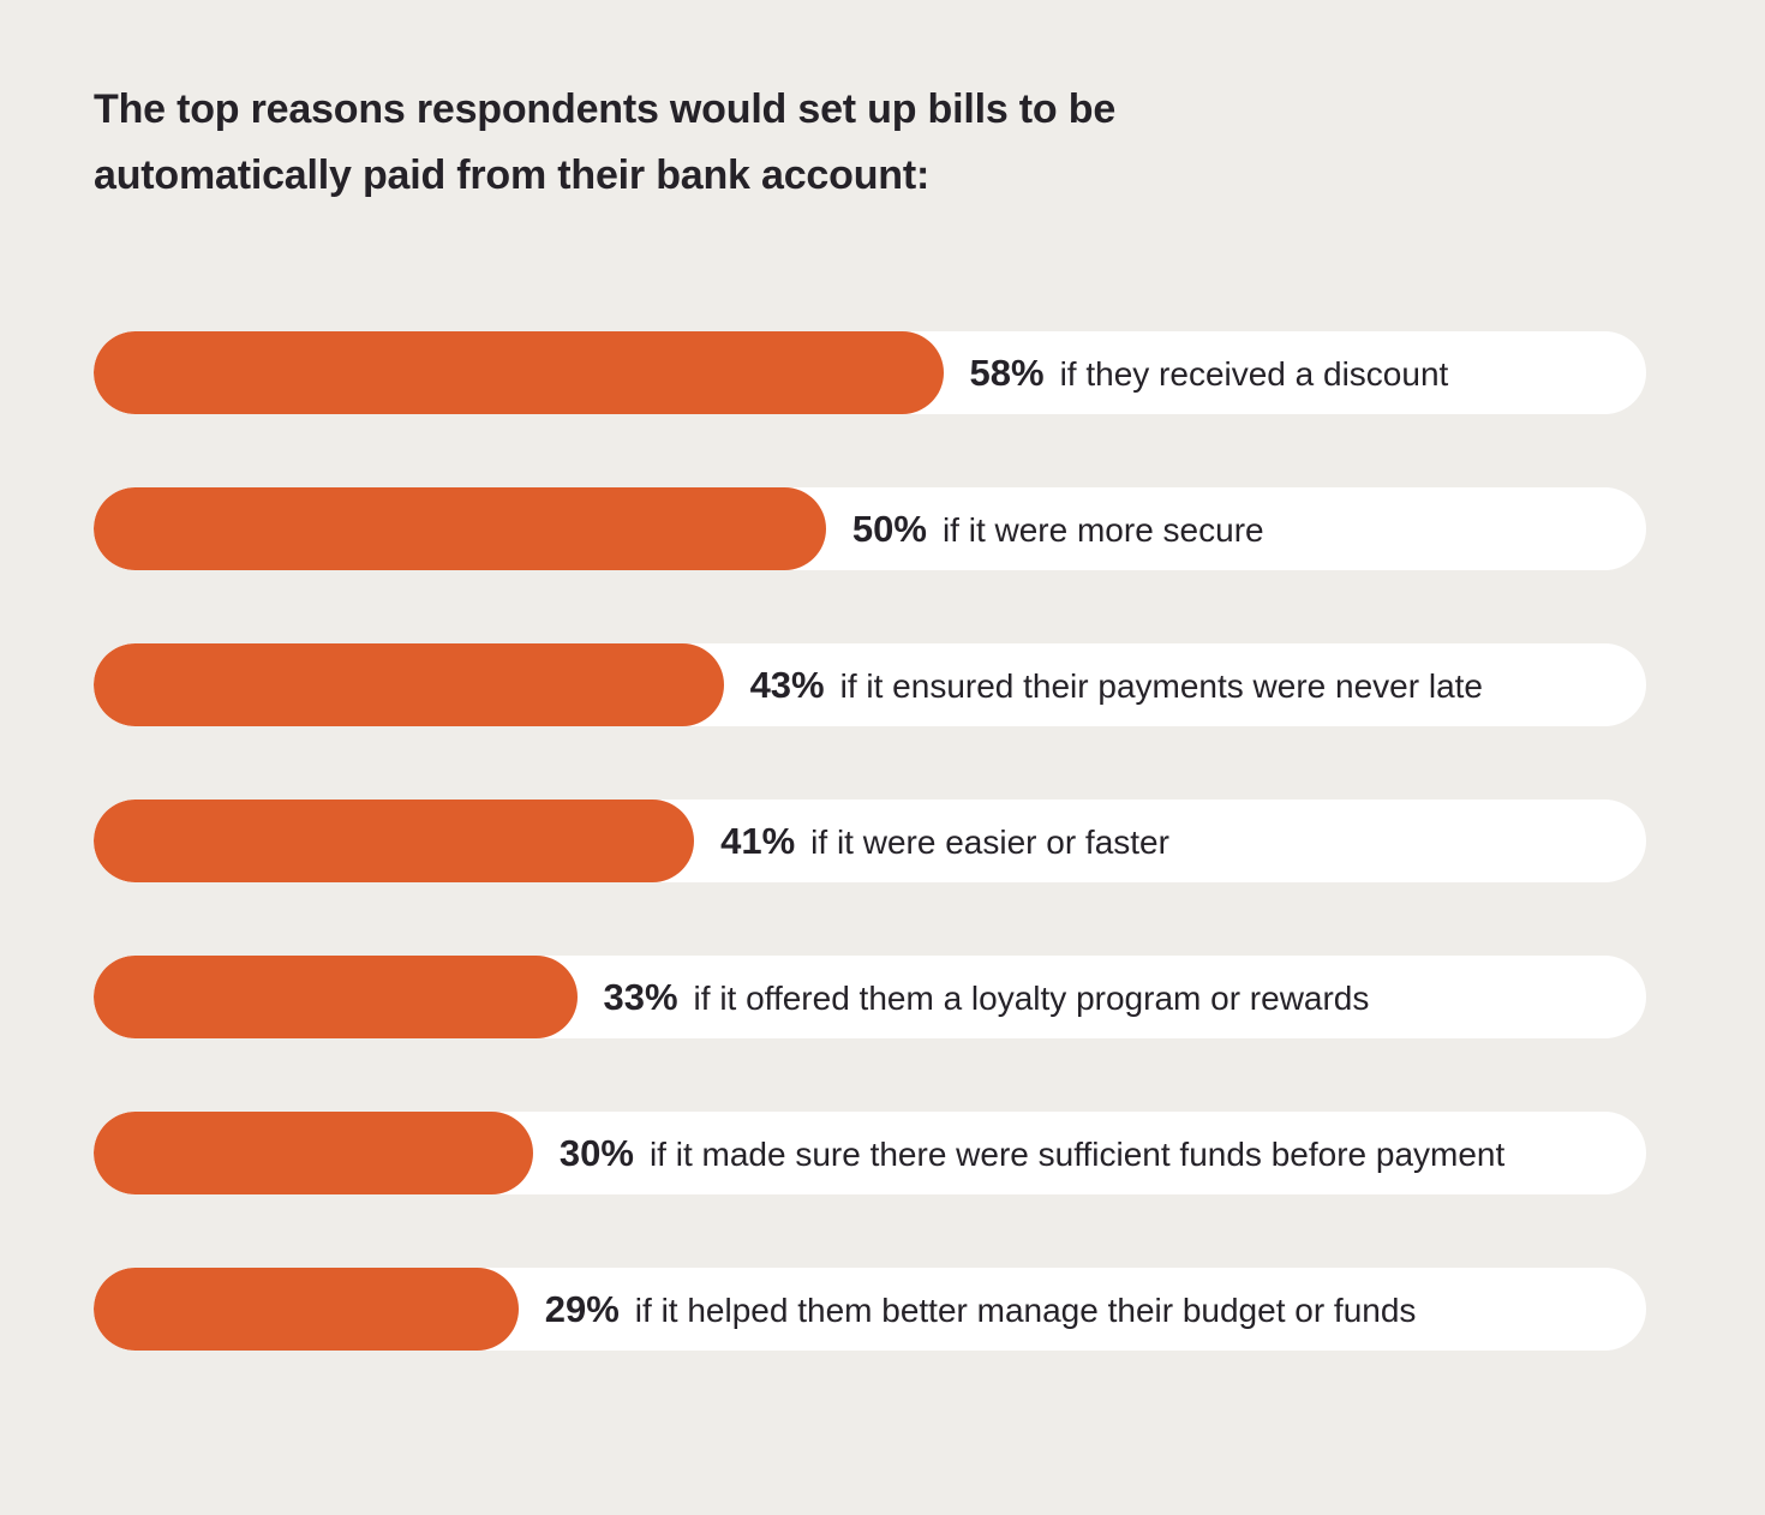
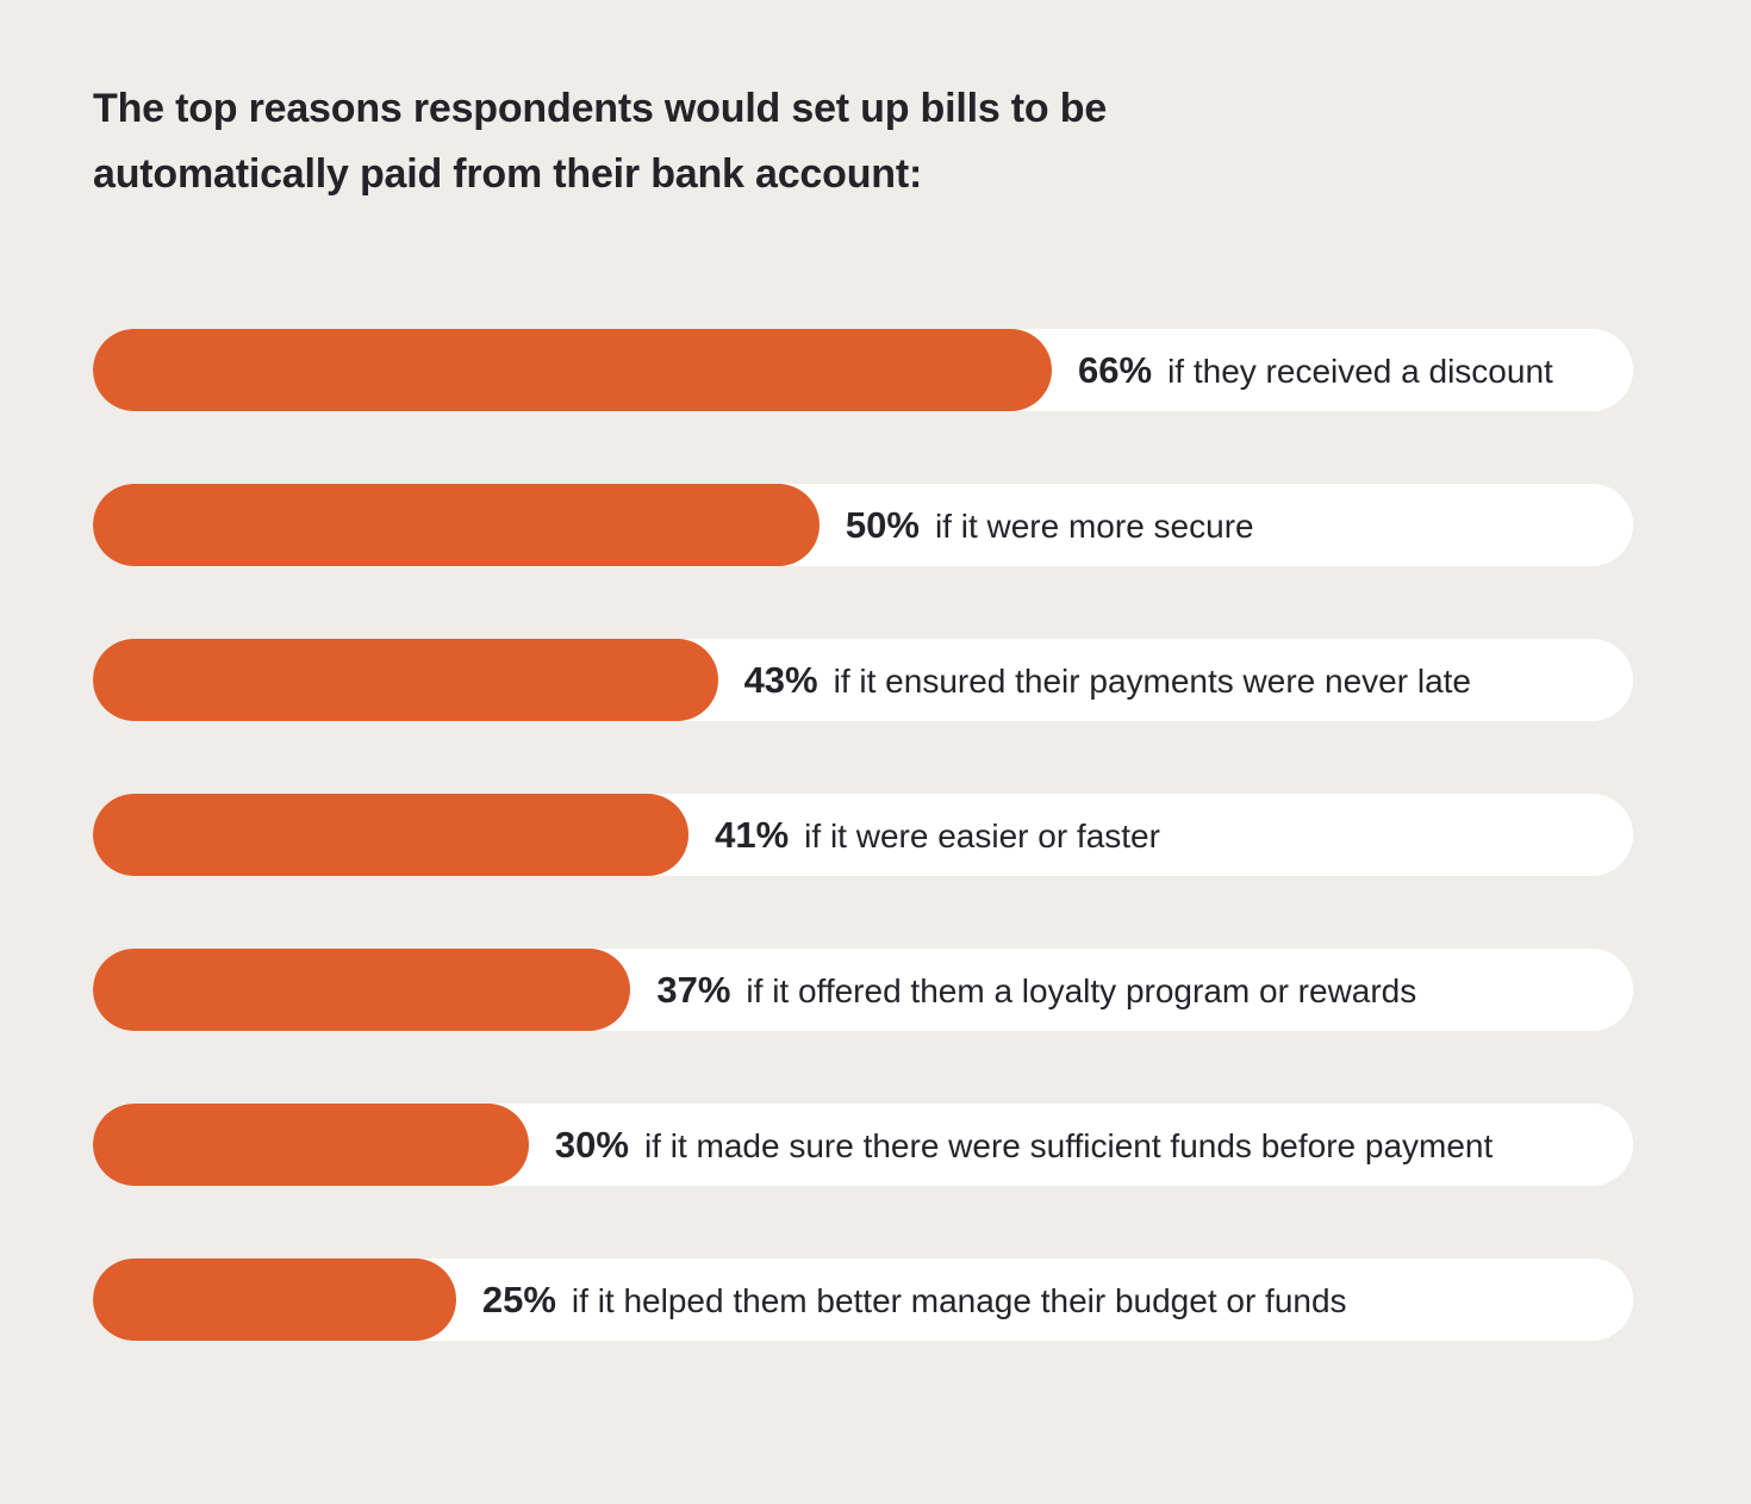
if they received a discount: 58% -> 66%
if it offered them a loyalty program or rewards: 33% -> 37%
if it helped them better manage their budget or funds: 29% -> 25%
